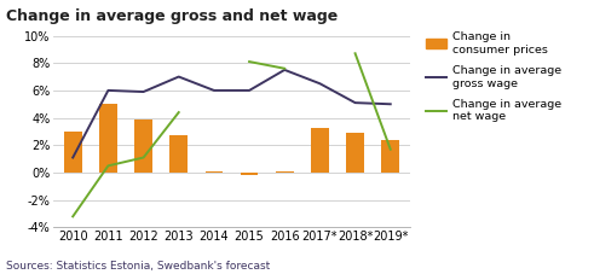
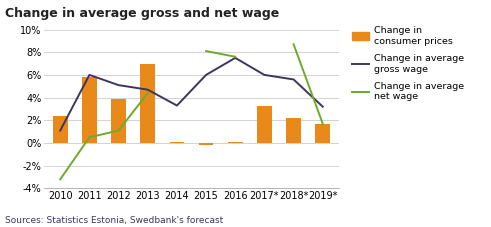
Change in consumer prices/2010: 3.0% -> 2.4%
Change in consumer prices/2011: 5.0% -> 5.8%
Change in average gross wage/2012: 5.9% -> 5.1%
Change in consumer prices/2013: 2.7% -> 7.0%
Change in average gross wage/2013: 7.0% -> 4.7%
Change in average gross wage/2014: 6.0% -> 3.3%
Change in average gross wage/2017*: 6.5% -> 6.0%
Change in consumer prices/2018*: 2.9% -> 2.2%
Change in average gross wage/2018*: 5.1% -> 5.6%
Change in consumer prices/2019*: 2.4% -> 1.7%
Change in average gross wage/2019*: 5.0% -> 3.2%
